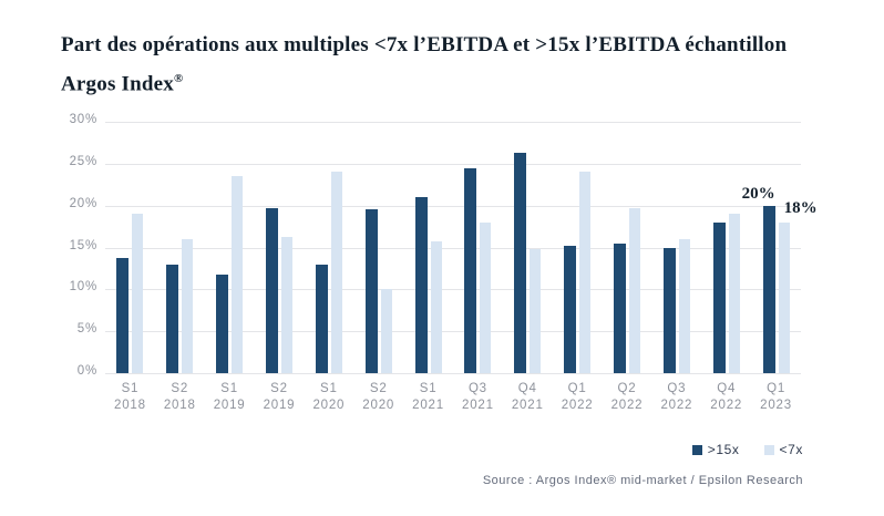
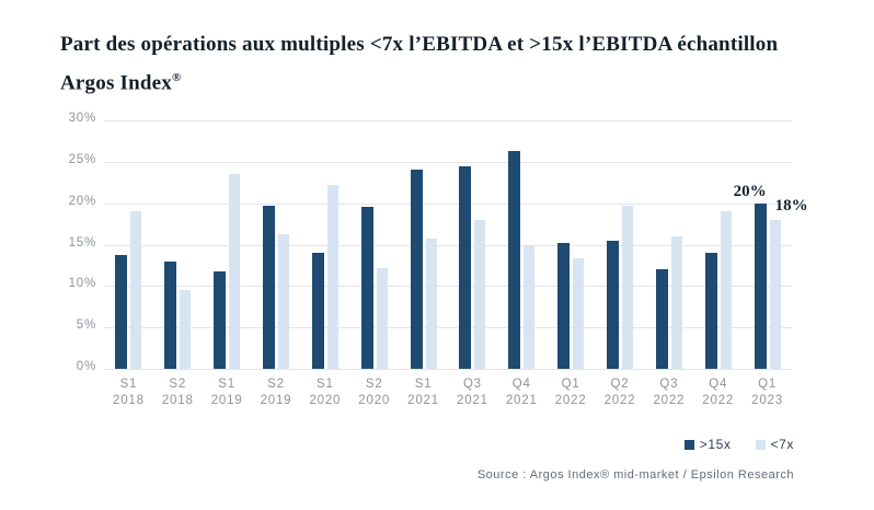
<7x/S2 2018: 16% -> 10%
>15x/S1 2020: 13% -> 14%
<7x/S1 2020: 24% -> 22%
<7x/S2 2020: 10% -> 12%
>15x/S1 2021: 21% -> 24%
<7x/Q1 2022: 24% -> 13%
>15x/Q3 2022: 15% -> 12%
>15x/Q4 2022: 18% -> 14%
